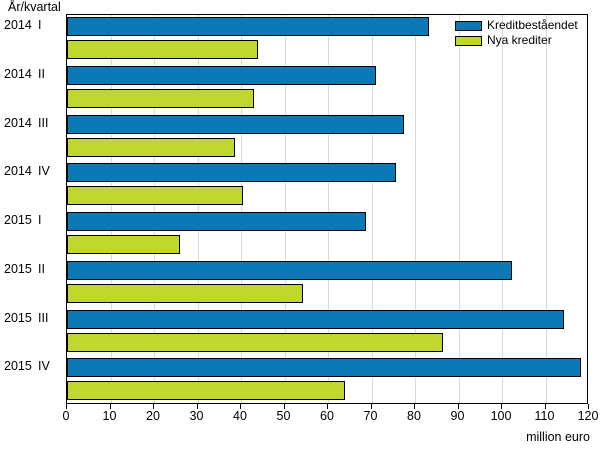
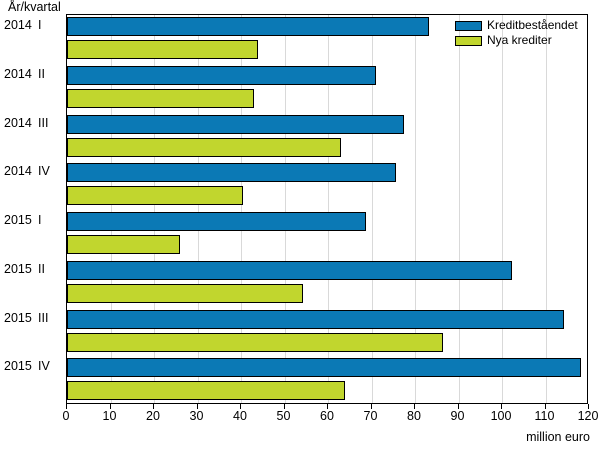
Nya krediter/2014 III: 39 -> 63
